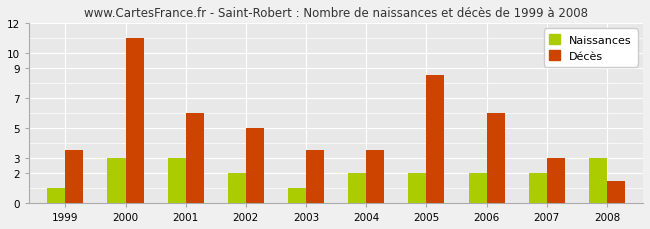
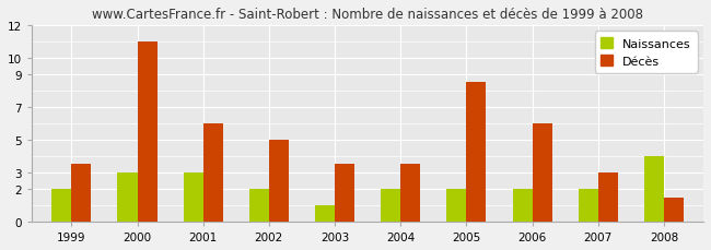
Naissances/1999: 1 -> 2
Naissances/2008: 3 -> 4
